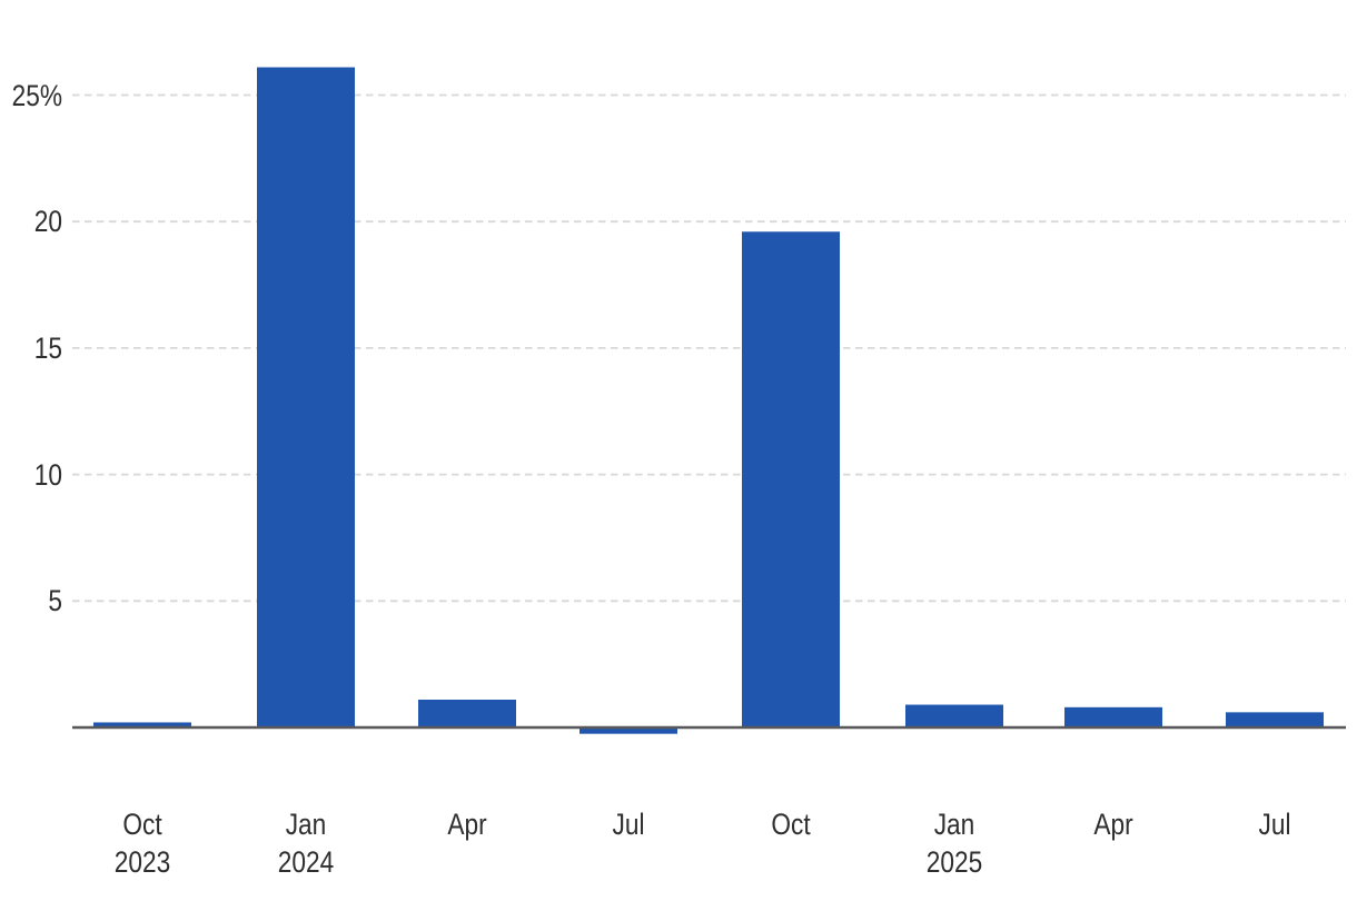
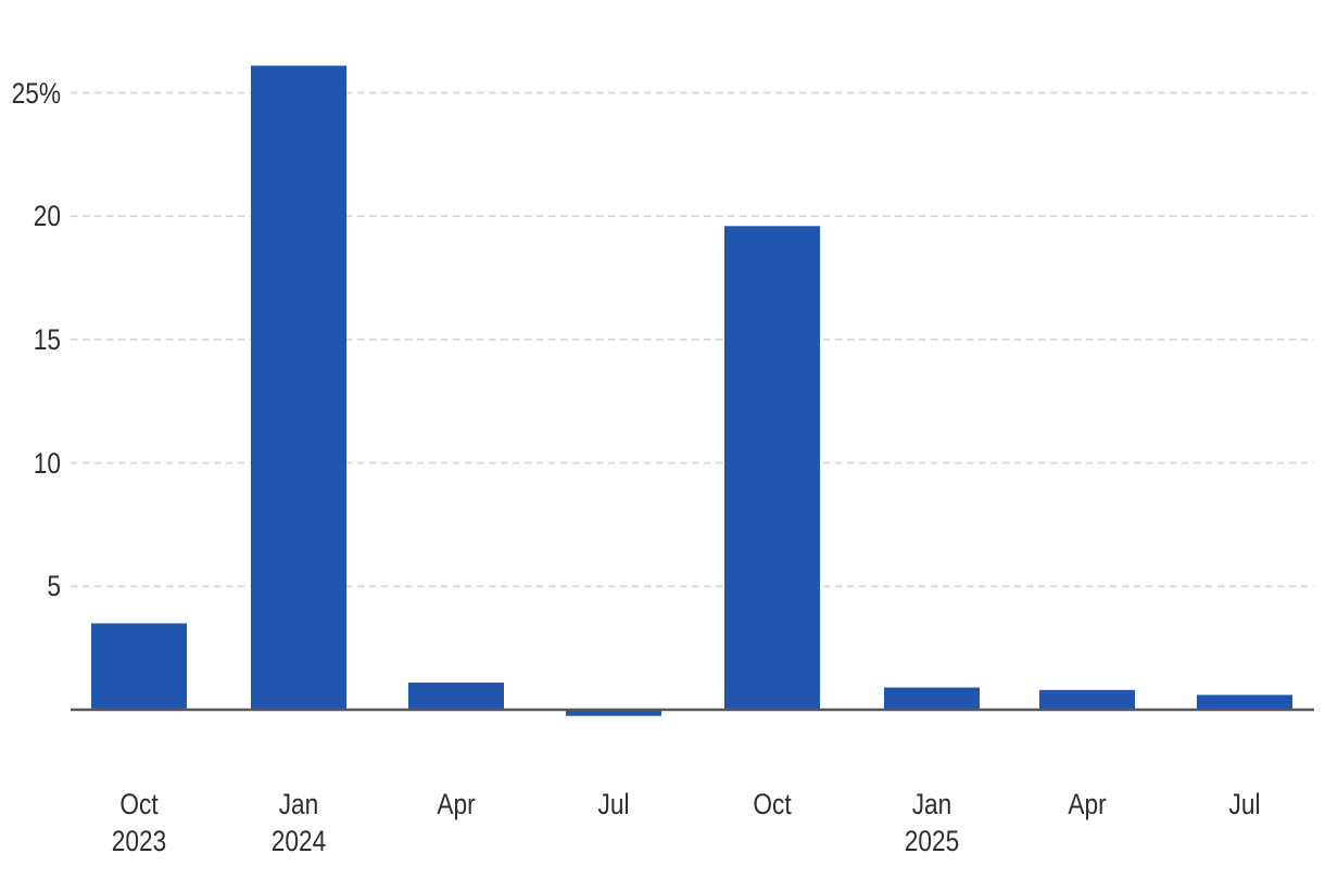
Oct 2023: 0.2% -> 3.5%
